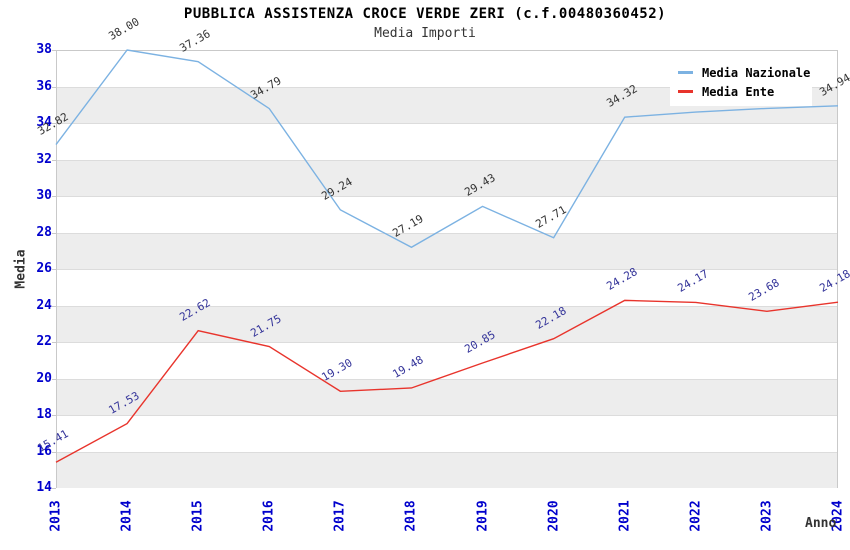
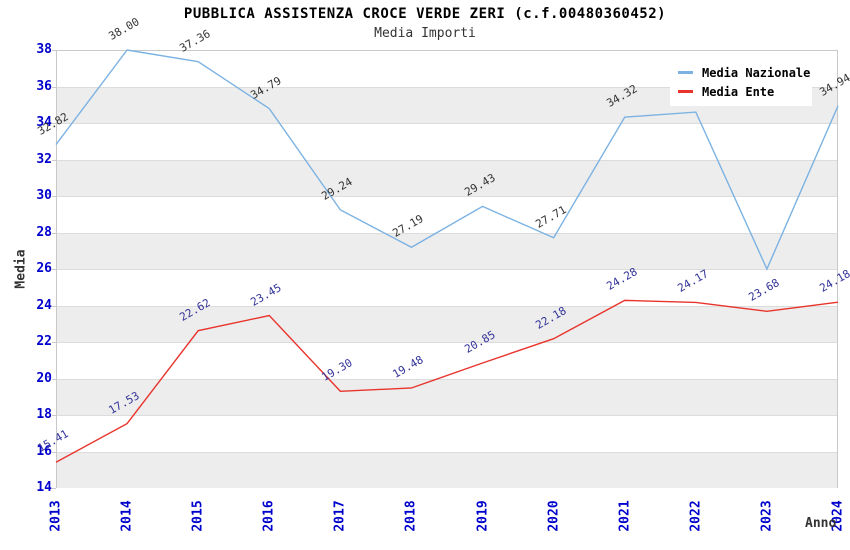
Media Ente/2016: 21.75 -> 23.45
Media Nazionale/2023: 34.8 -> 26.0
